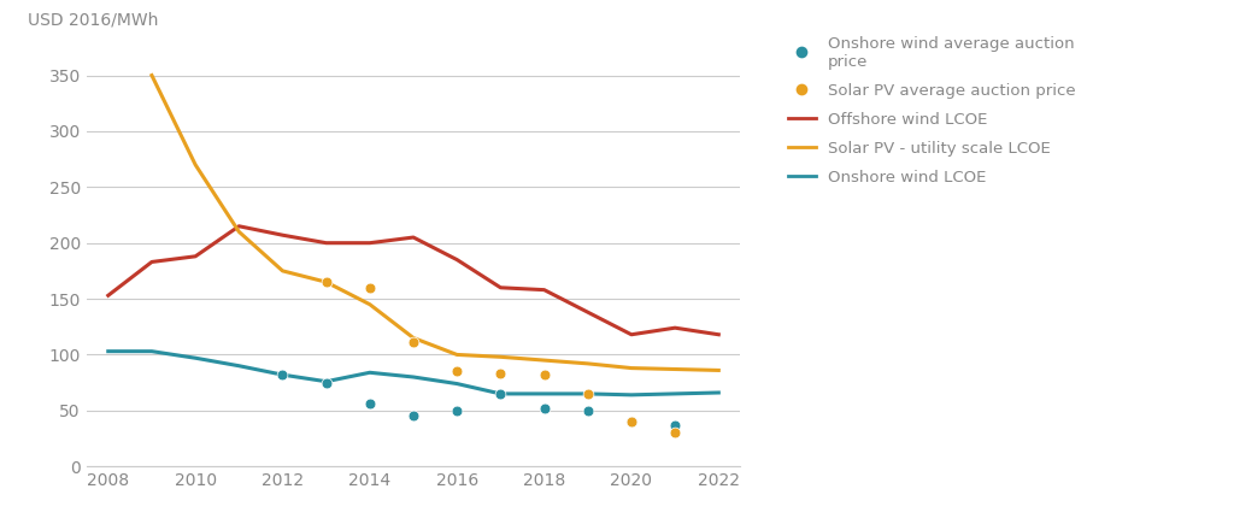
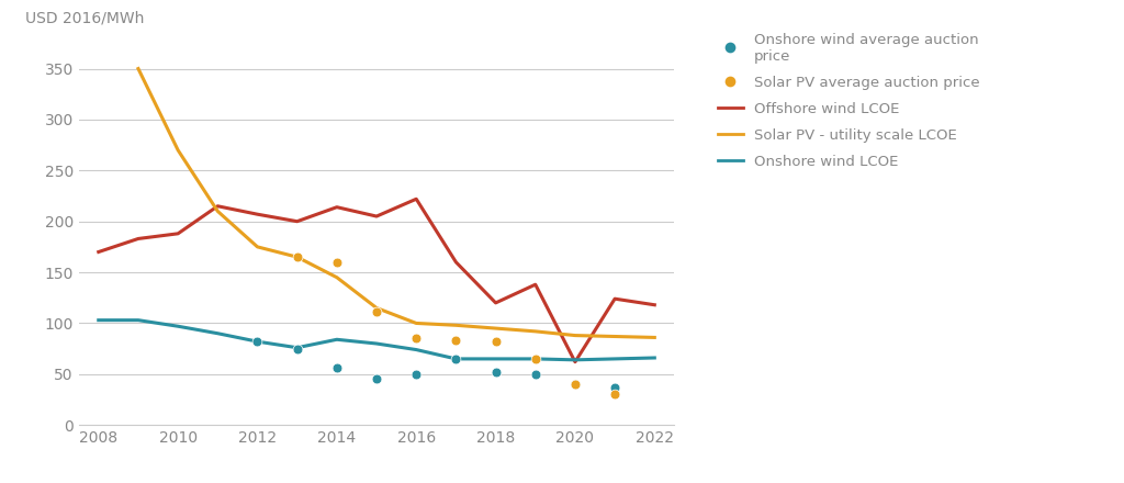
Offshore wind LCOE/2008: 153 -> 170
Offshore wind LCOE/2014: 200 -> 214
Offshore wind LCOE/2016: 185 -> 222
Offshore wind LCOE/2018: 158 -> 120
Offshore wind LCOE/2020: 118 -> 62
